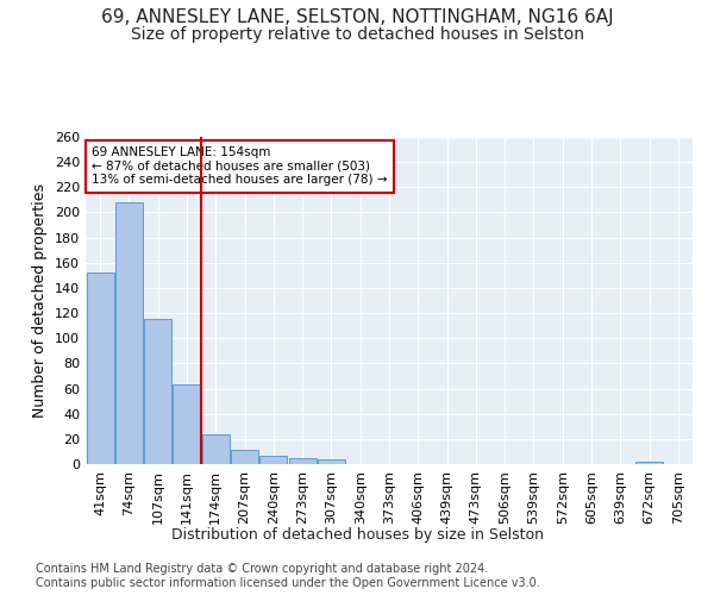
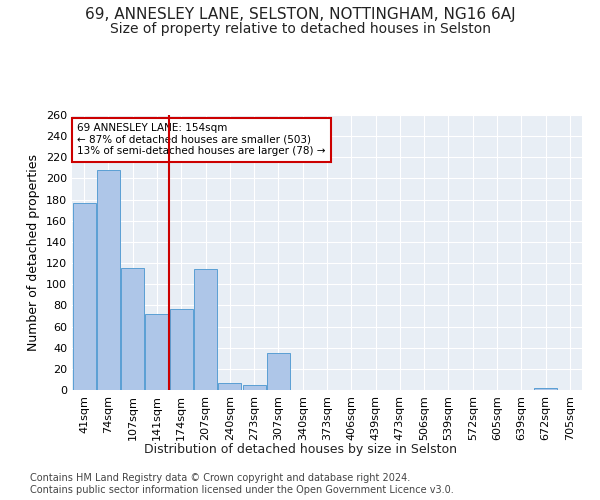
41sqm: 152 -> 177
141sqm: 63 -> 72
174sqm: 24 -> 77
207sqm: 11 -> 114
307sqm: 4 -> 35
